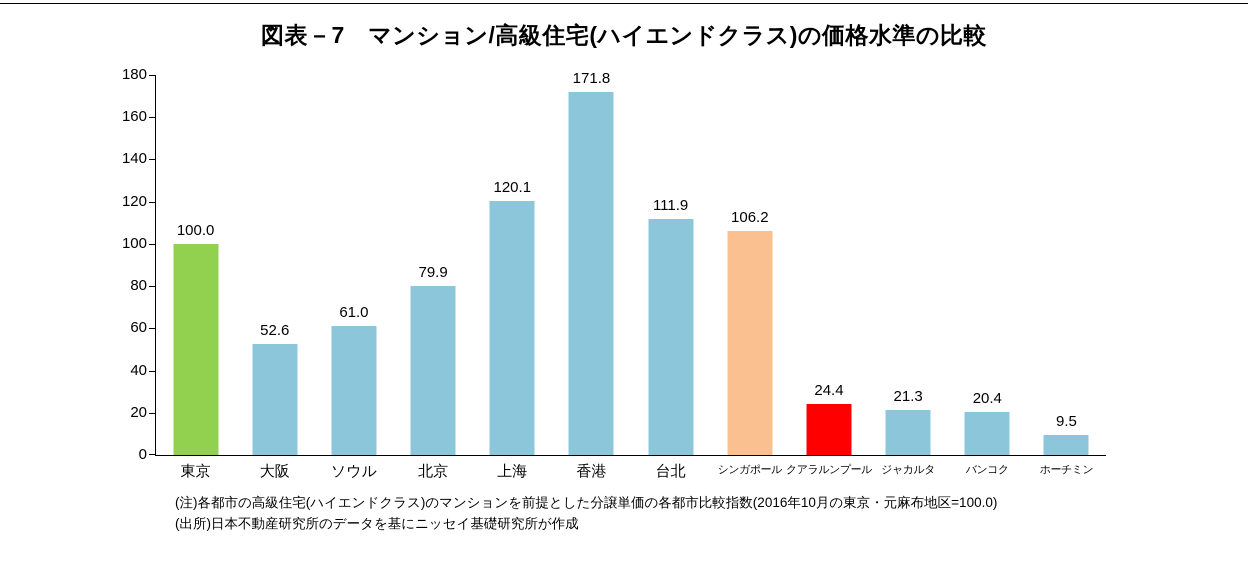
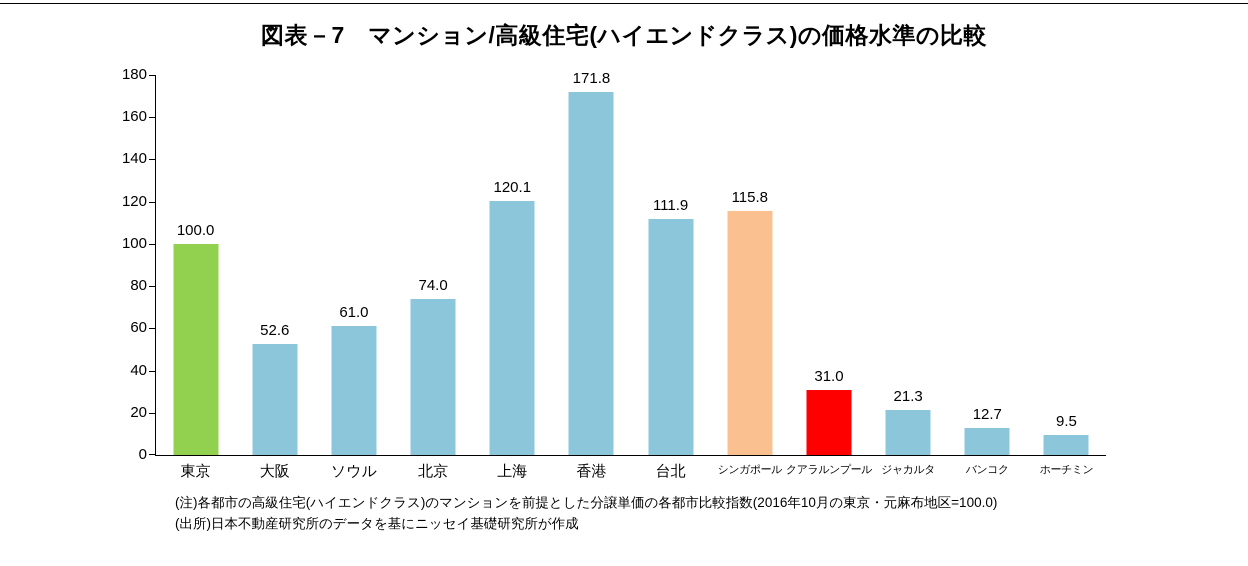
北京: 79.9 -> 74.0
シンガポール: 106.2 -> 115.8
クアラルンプール: 24.4 -> 31.0
バンコク: 20.4 -> 12.7
